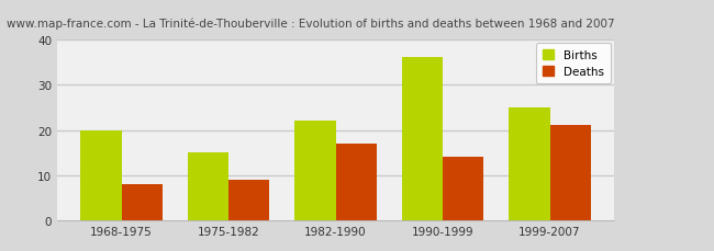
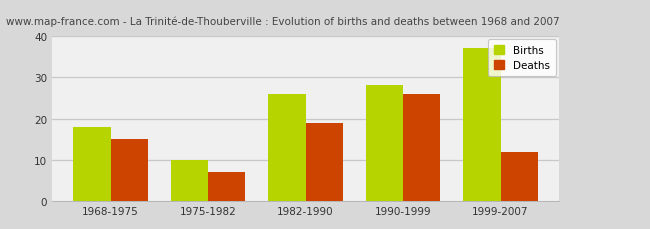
Births/1968-1975: 20 -> 18
Deaths/1968-1975: 8 -> 15
Births/1975-1982: 15 -> 10
Deaths/1975-1982: 9 -> 7
Births/1982-1990: 22 -> 26
Deaths/1982-1990: 17 -> 19
Births/1990-1999: 36 -> 28
Deaths/1990-1999: 14 -> 26
Births/1999-2007: 25 -> 37
Deaths/1999-2007: 21 -> 12
